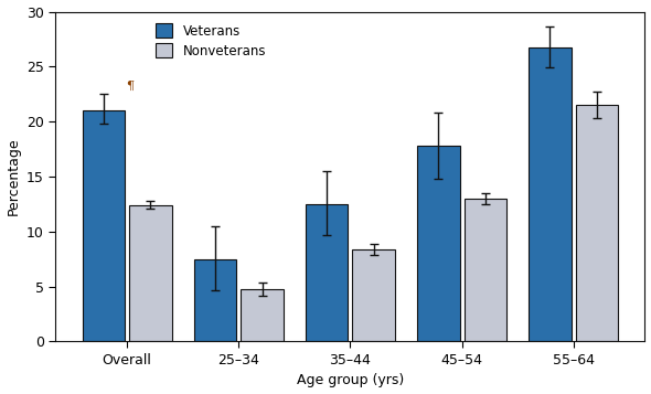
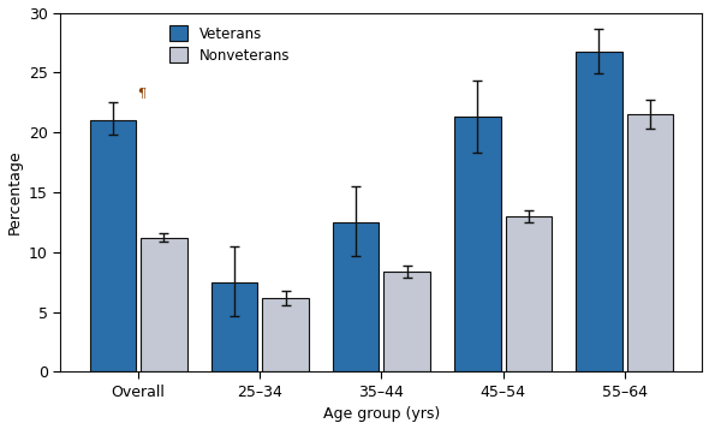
Nonveterans/Overall: 12.4 -> 11.2
Nonveterans/25–34: 4.8 -> 6.2
Veterans/45–54: 17.8 -> 21.3
